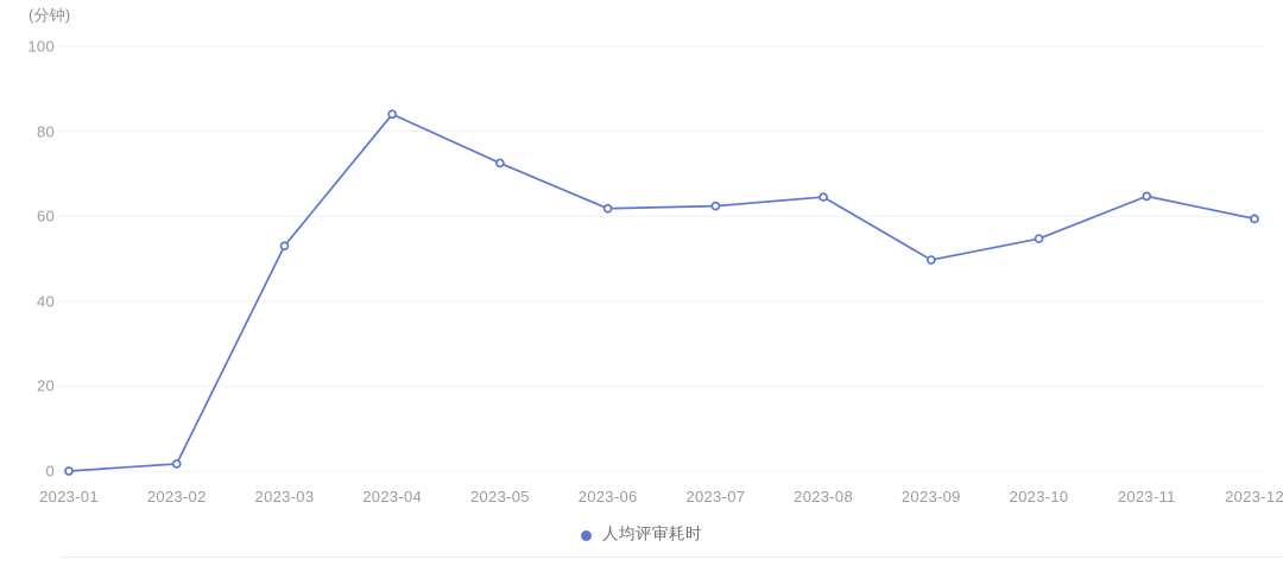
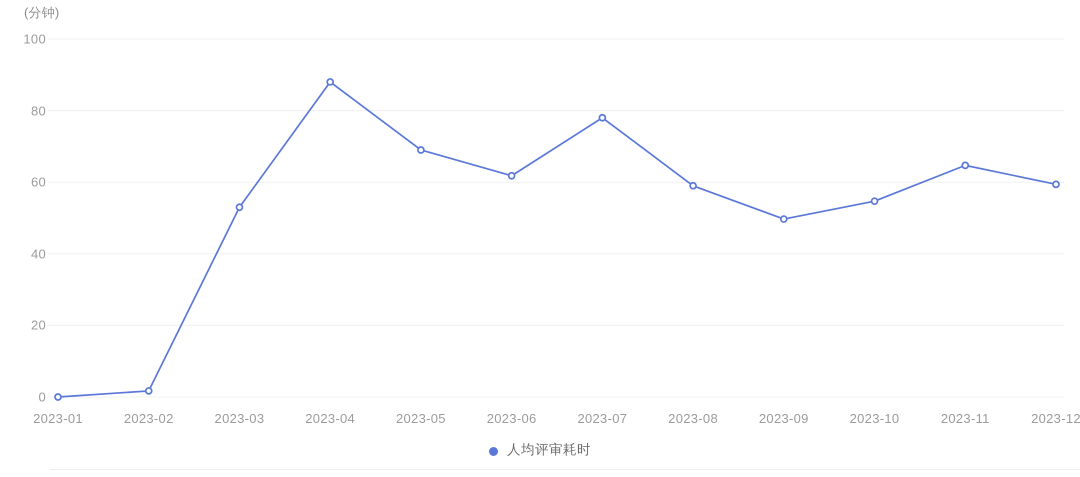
2023-04: 84 -> 88
2023-05: 72 -> 69
2023-07: 62 -> 78
2023-08: 64 -> 59
